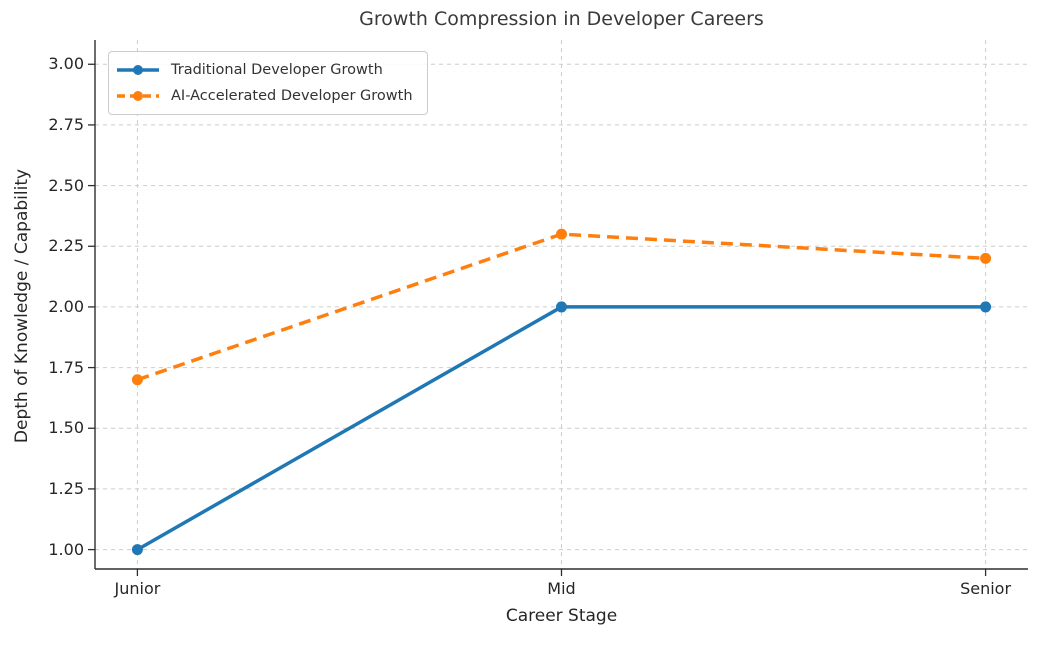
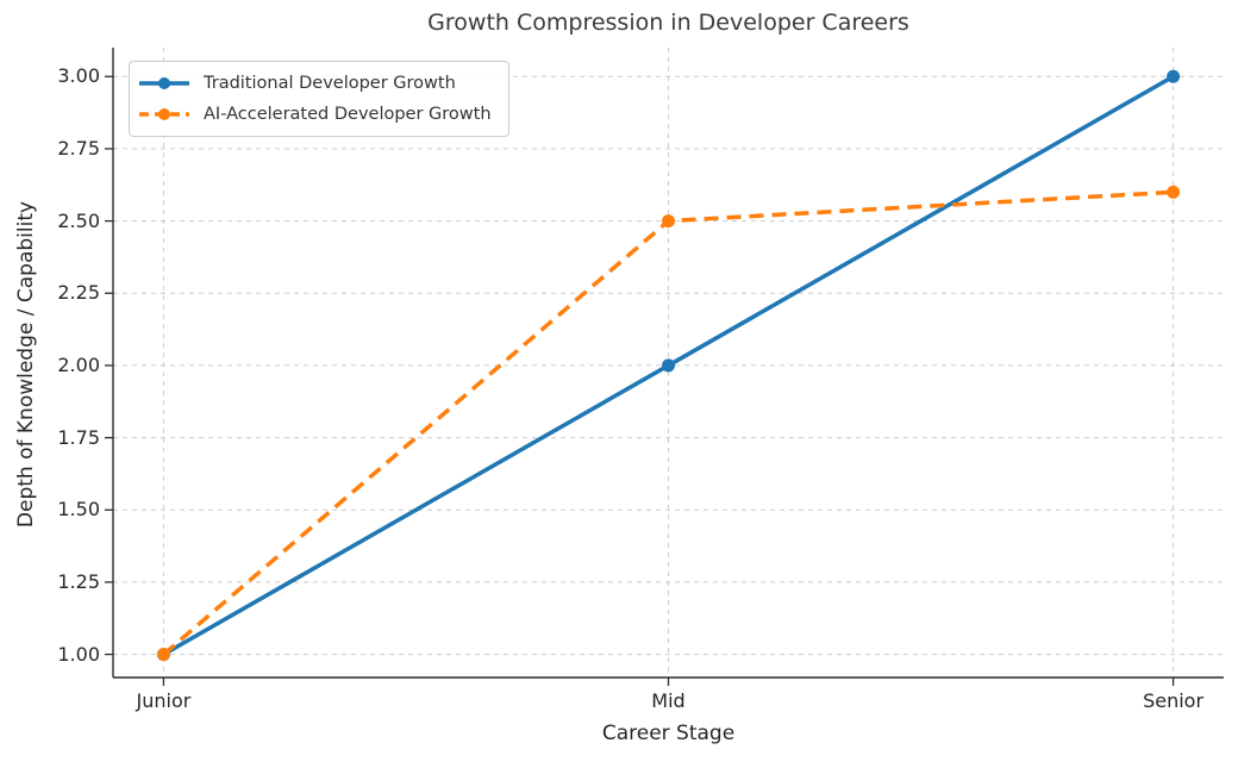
AI-Accelerated Developer Growth/Junior: 1.7 -> 1.0
AI-Accelerated Developer Growth/Mid: 2.3 -> 2.5
Traditional Developer Growth/Senior: 2 -> 3
AI-Accelerated Developer Growth/Senior: 2.2 -> 2.6
